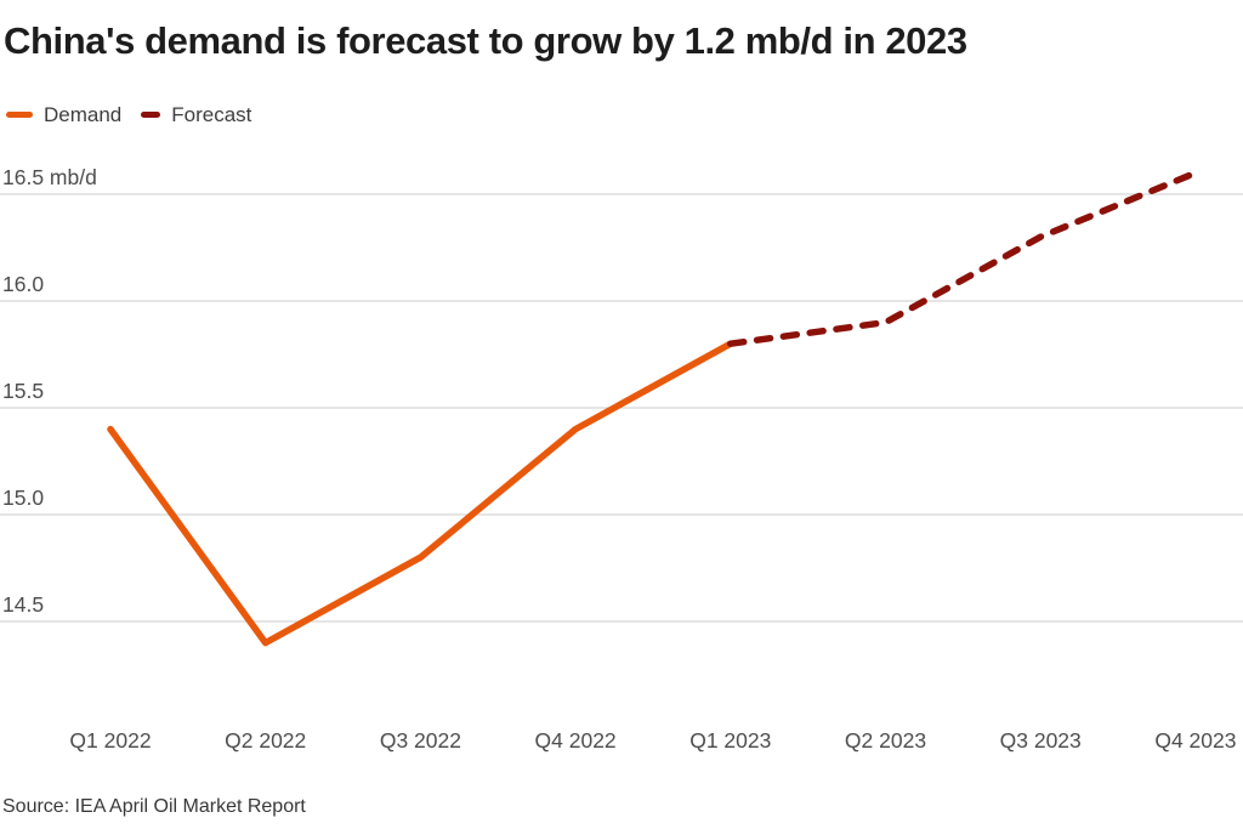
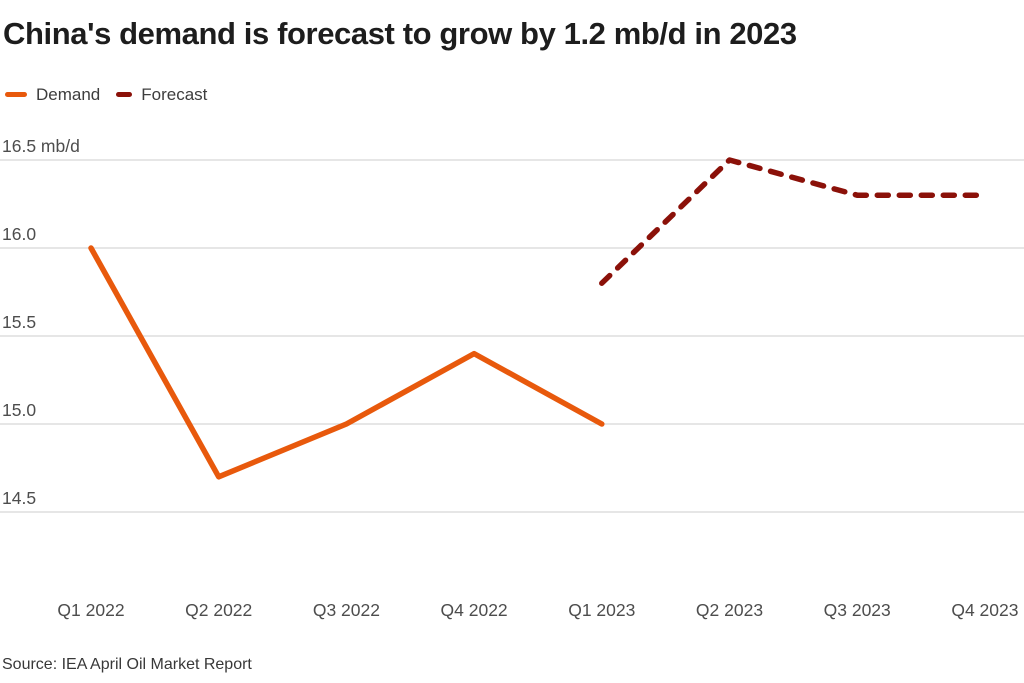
Demand/Q1 2022: 15.4 -> 16.0
Demand/Q2 2022: 14.4 -> 14.7
Demand/Q3 2022: 14.8 -> 15.0
Demand/Q1 2023: 15.8 -> 15.0
Forecast/Q2 2023: 15.9 -> 16.5
Forecast/Q4 2023: 16.6 -> 16.3
